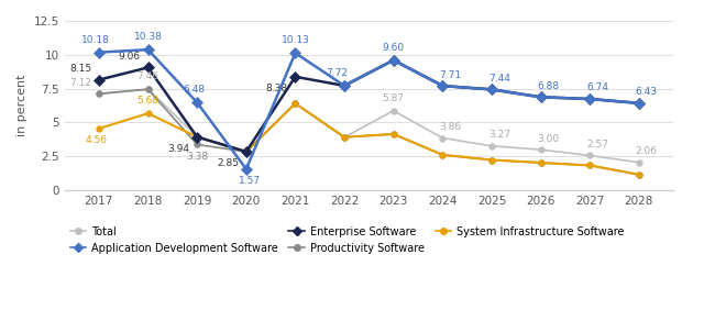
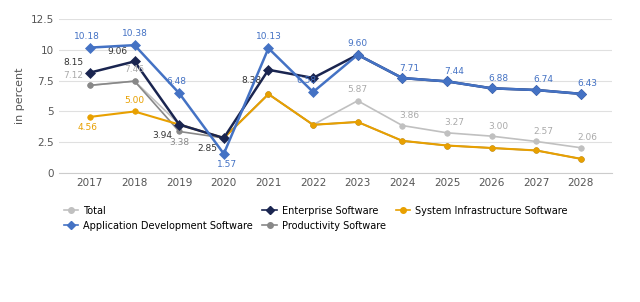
System Infrastructure Software/2018: 5.68 -> 5.00
Application Development Software/2022: 7.72 -> 6.58
